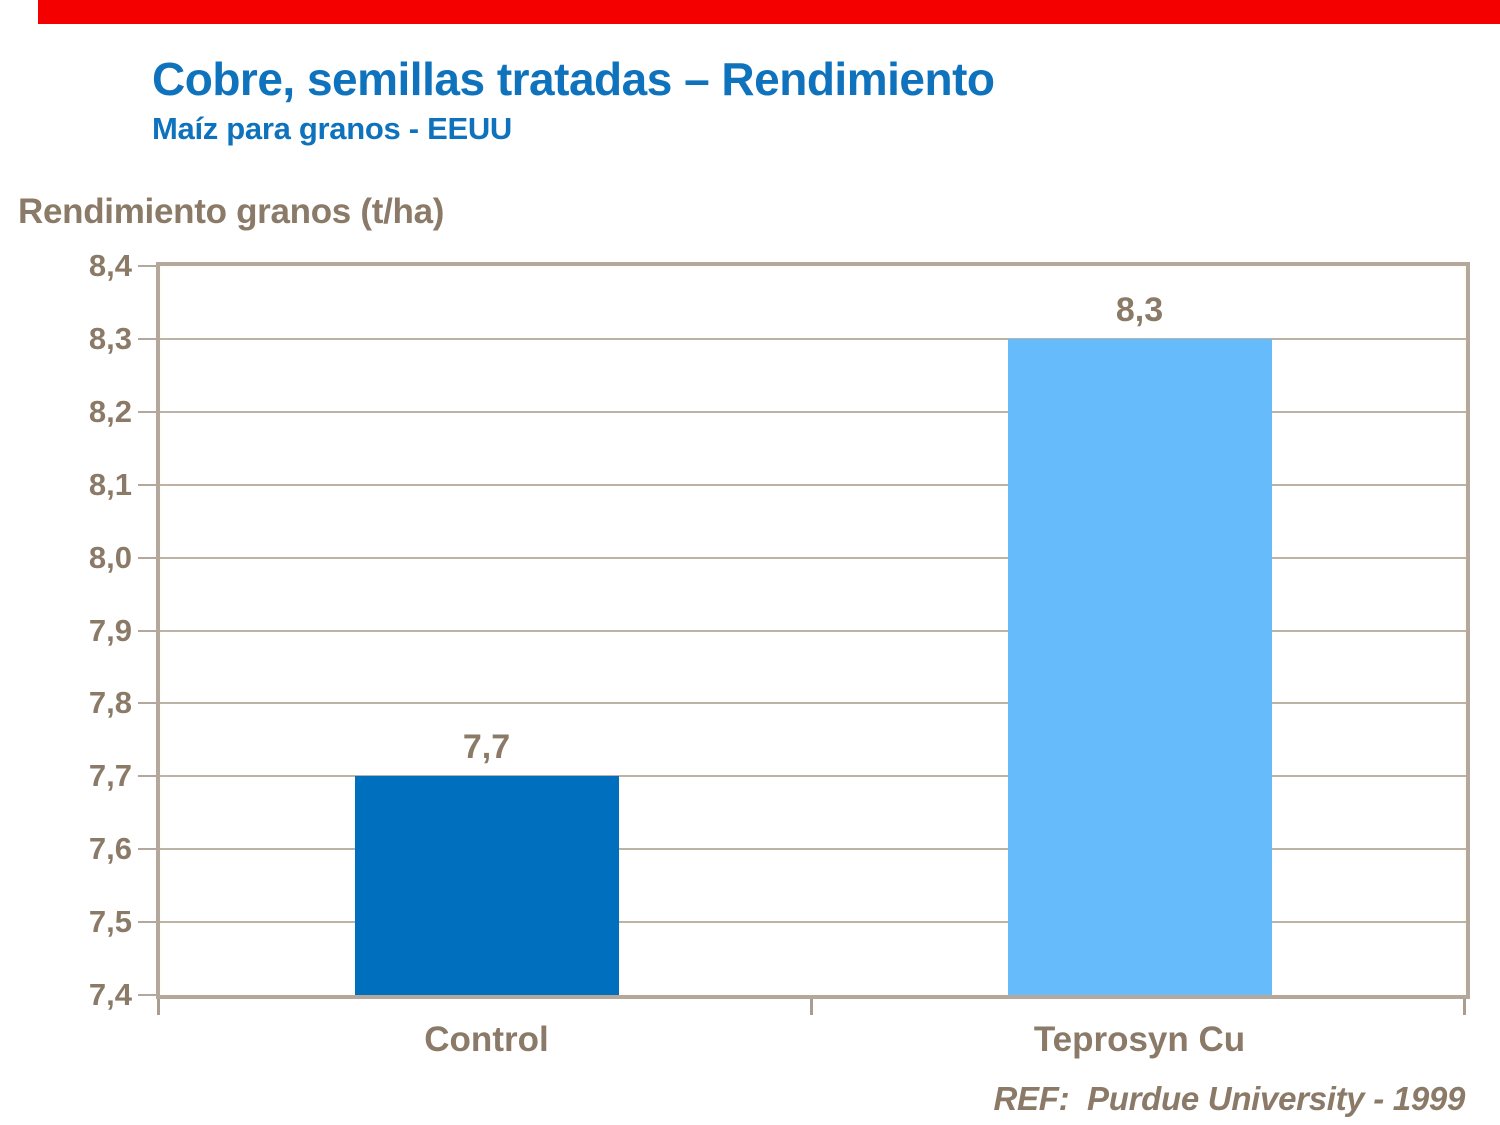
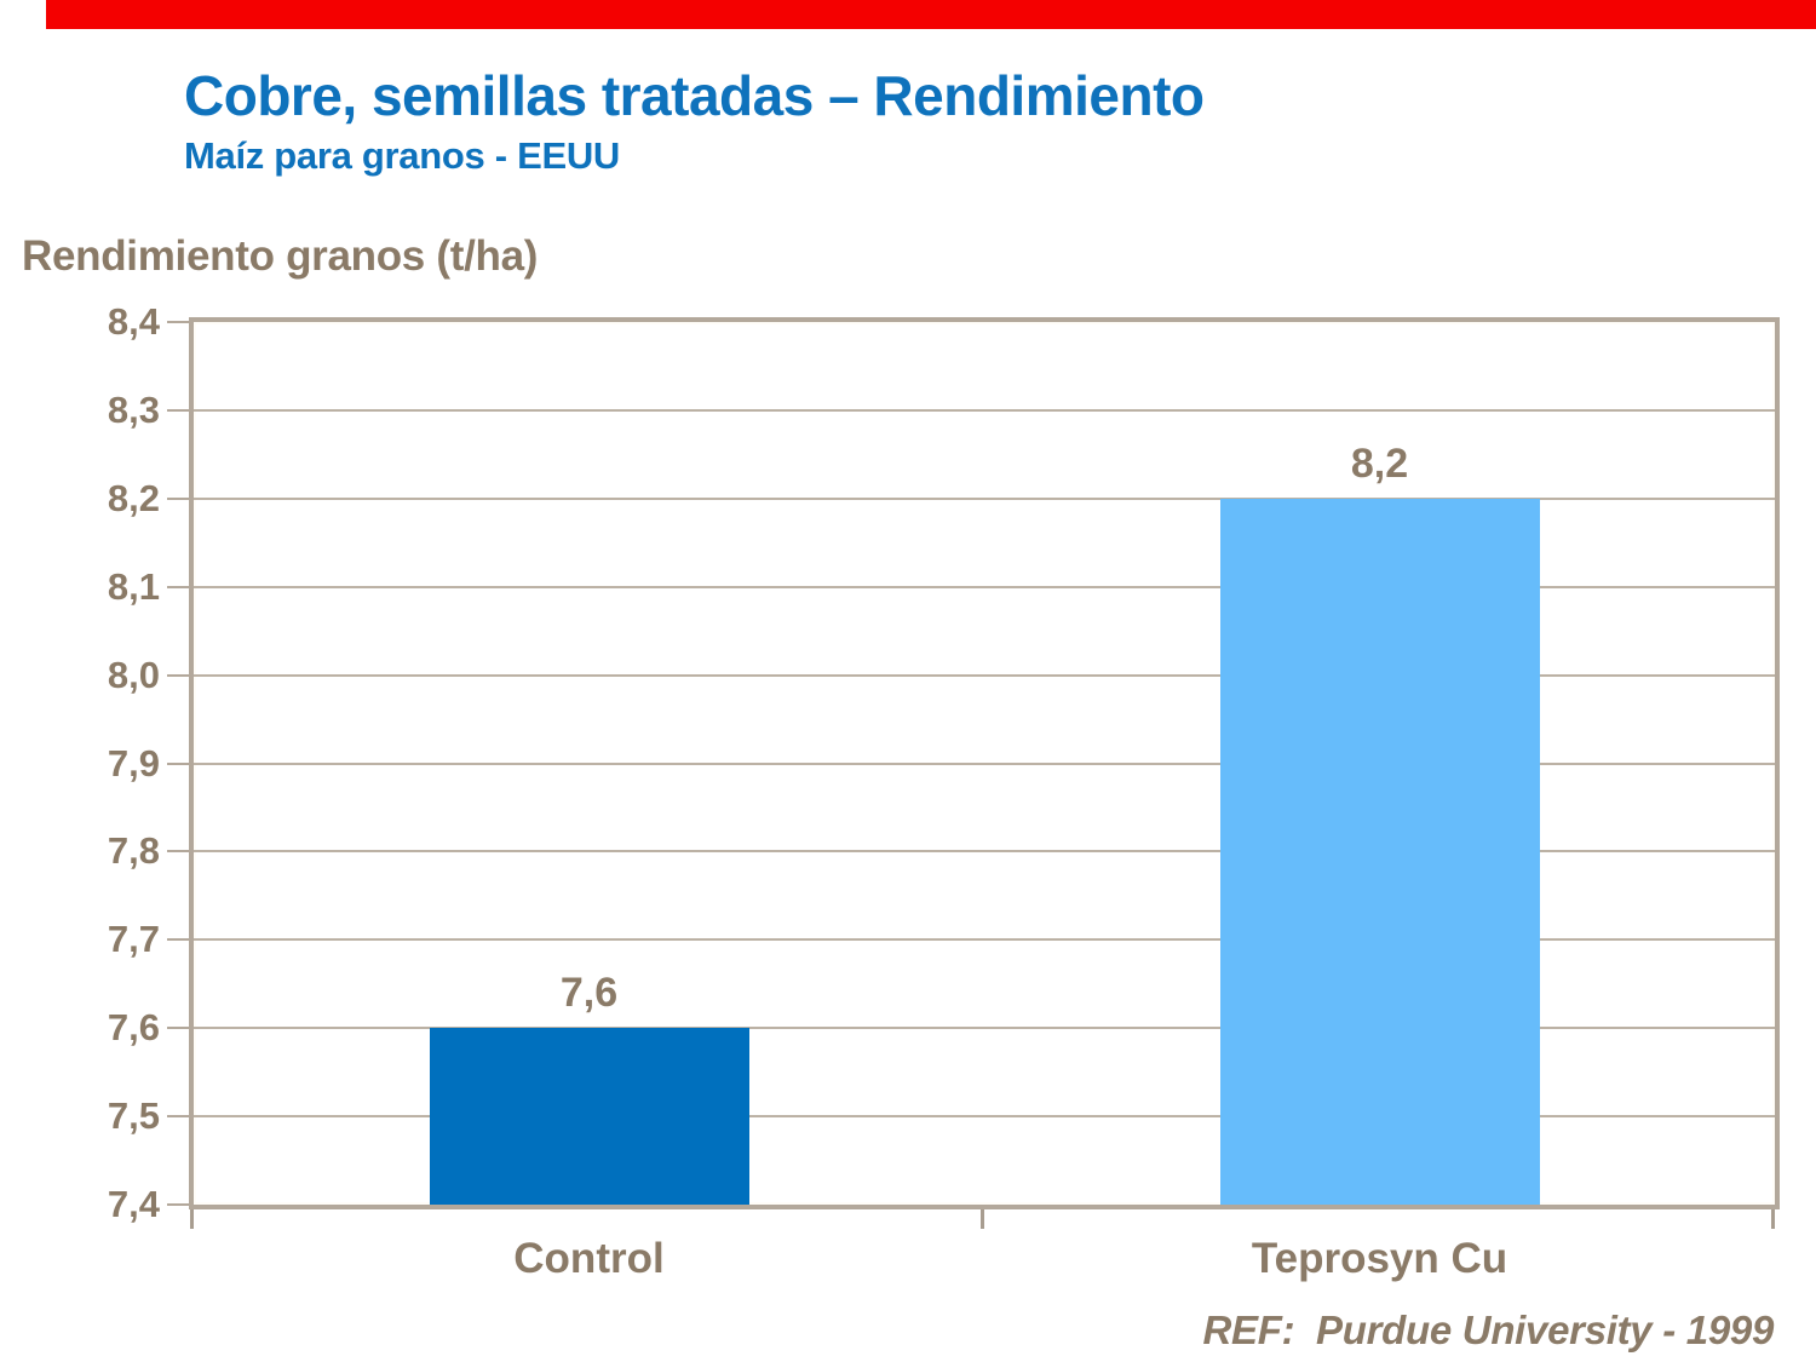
Control: 7,7 -> 7,6
Teprosyn Cu: 8,3 -> 8,2
